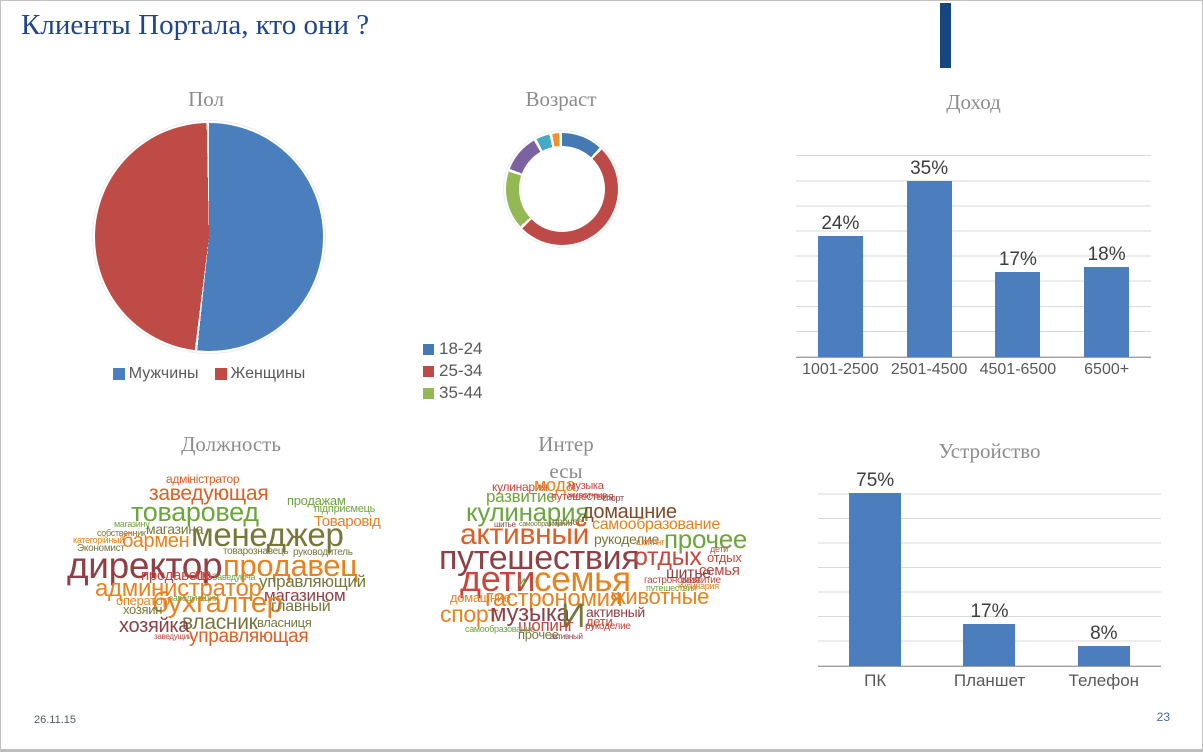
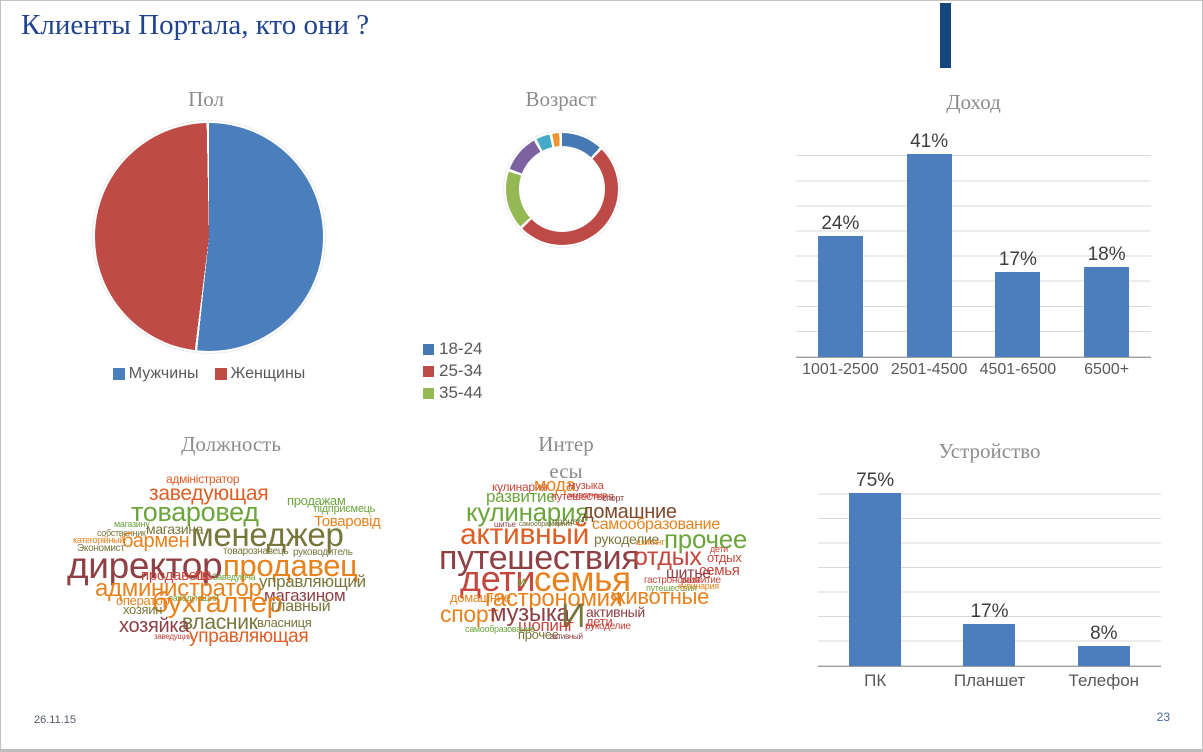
Доход/2501-4500: 35% -> 41%
